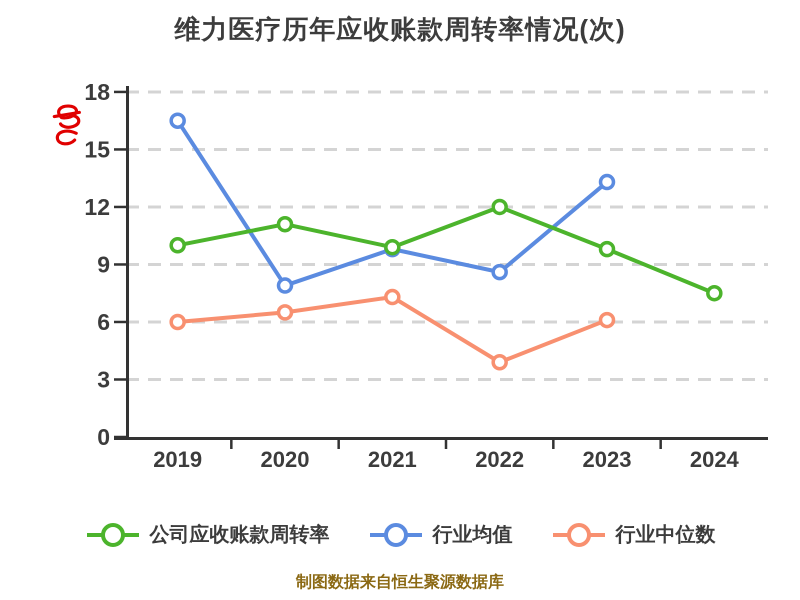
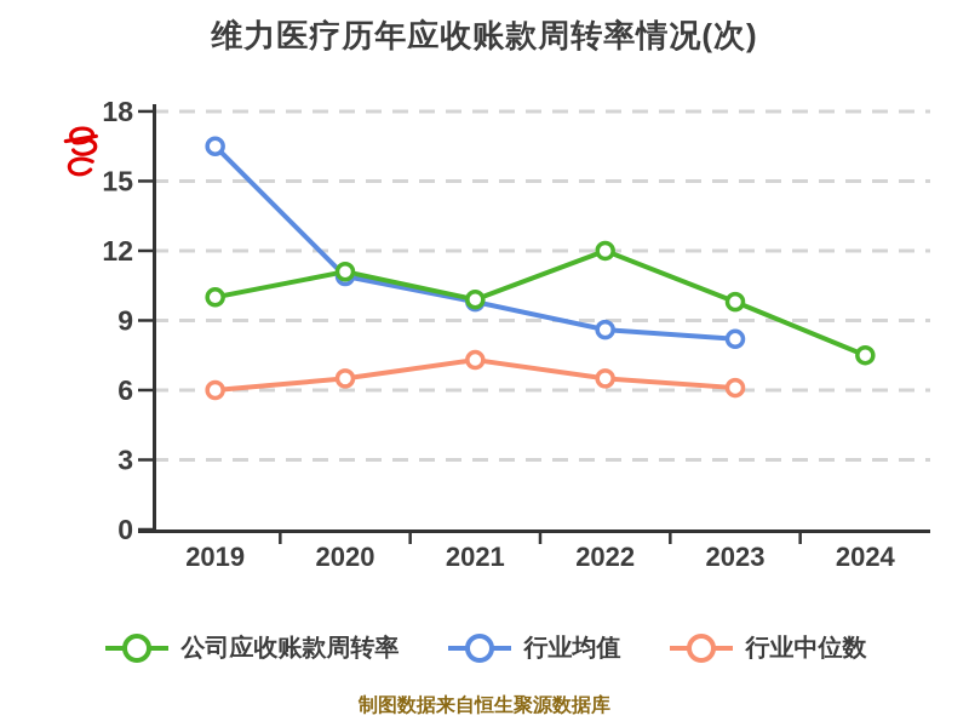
行业均值/2020: 7.9 -> 10.9
行业中位数/2022: 3.9 -> 6.5
行业均值/2023: 13.3 -> 8.2
